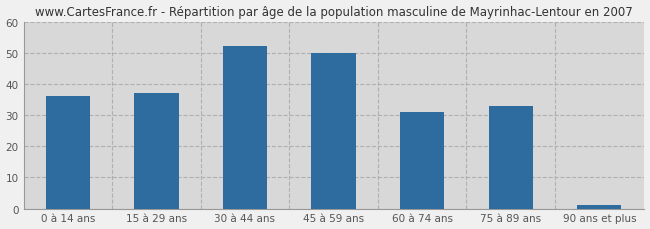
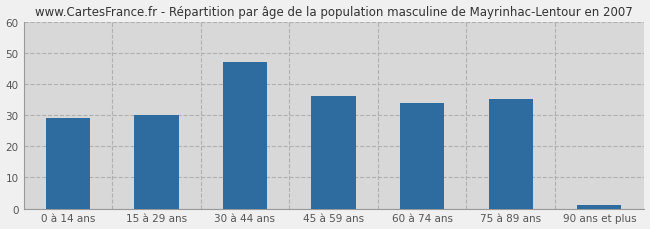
0 à 14 ans: 36 -> 29
15 à 29 ans: 37 -> 30
30 à 44 ans: 52 -> 47
45 à 59 ans: 50 -> 36
60 à 74 ans: 31 -> 34
75 à 89 ans: 33 -> 35
